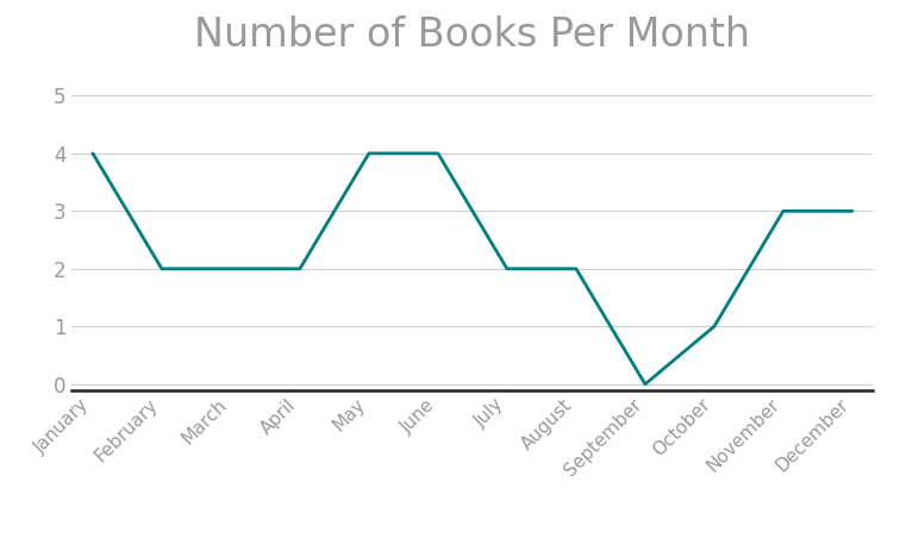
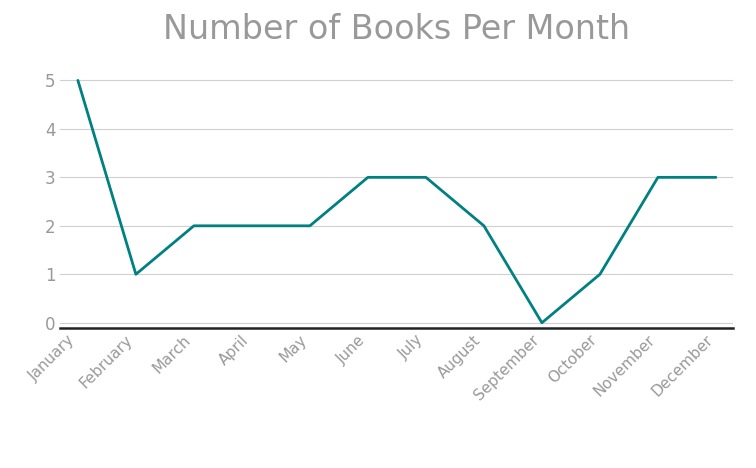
January: 4 -> 5
February: 2 -> 1
May: 4 -> 2
June: 4 -> 3
July: 2 -> 3
